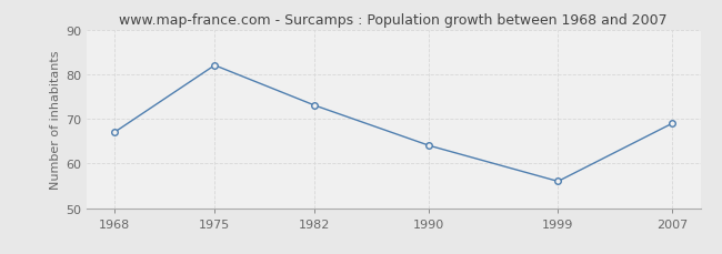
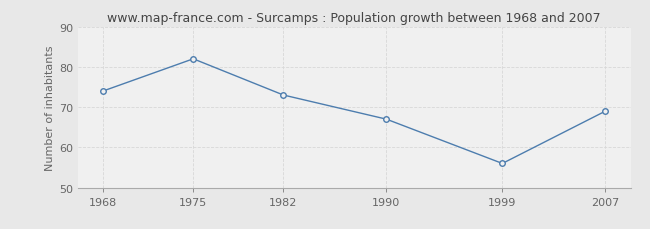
1968: 67 -> 74
1990: 64 -> 67
